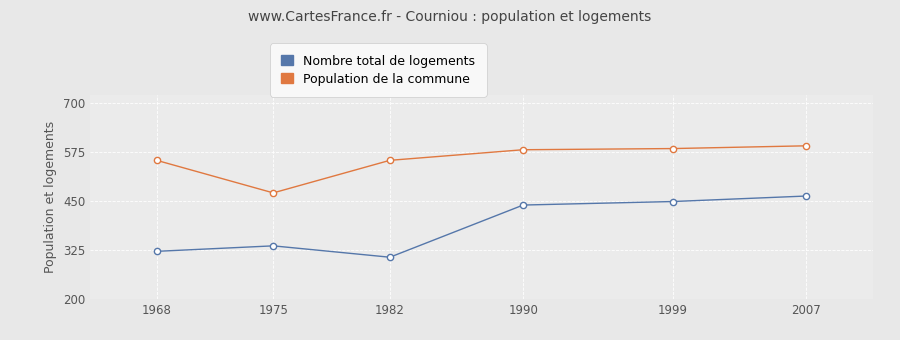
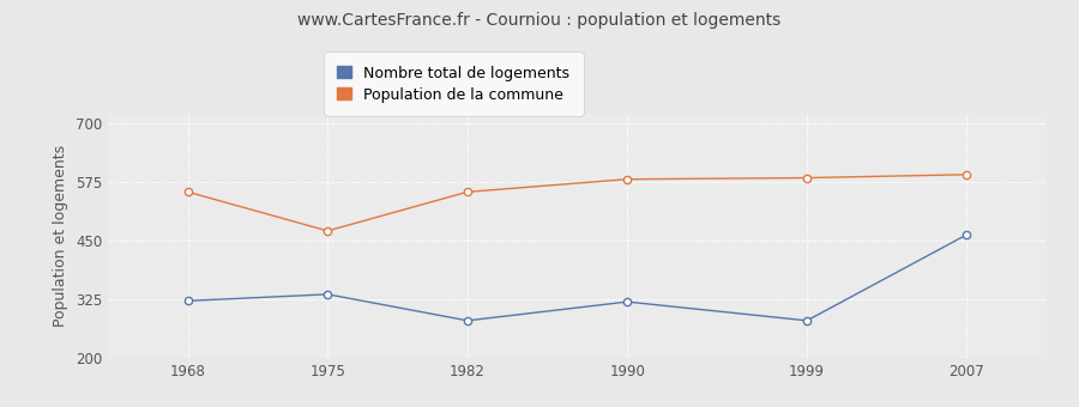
Nombre total de logements/1982: 307 -> 280
Nombre total de logements/1990: 440 -> 320
Nombre total de logements/1999: 449 -> 280
